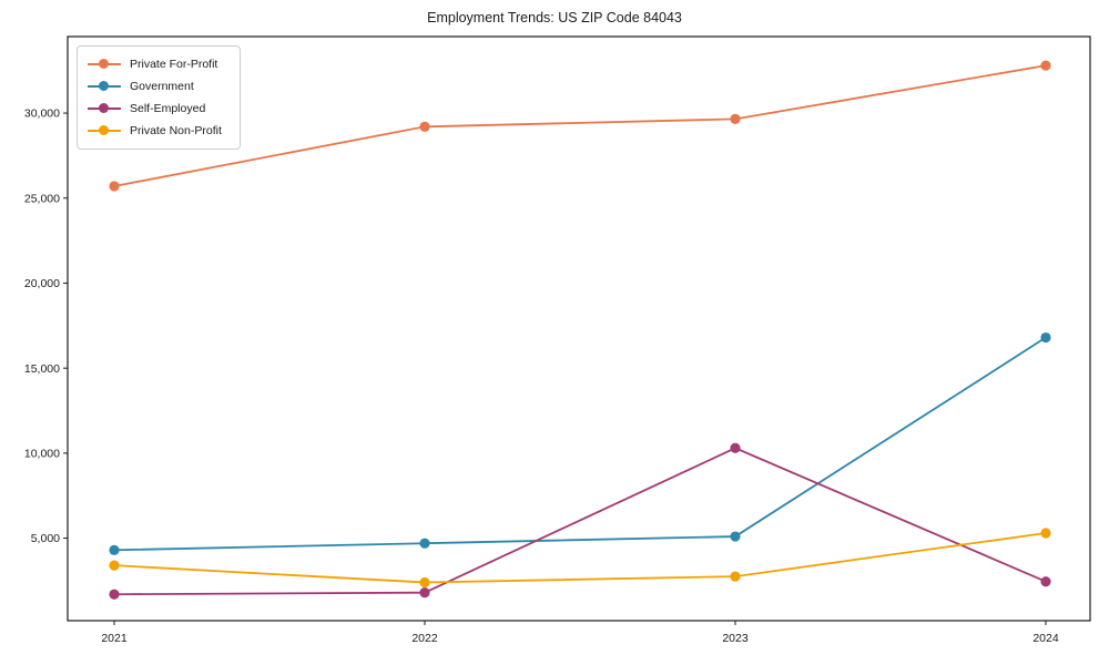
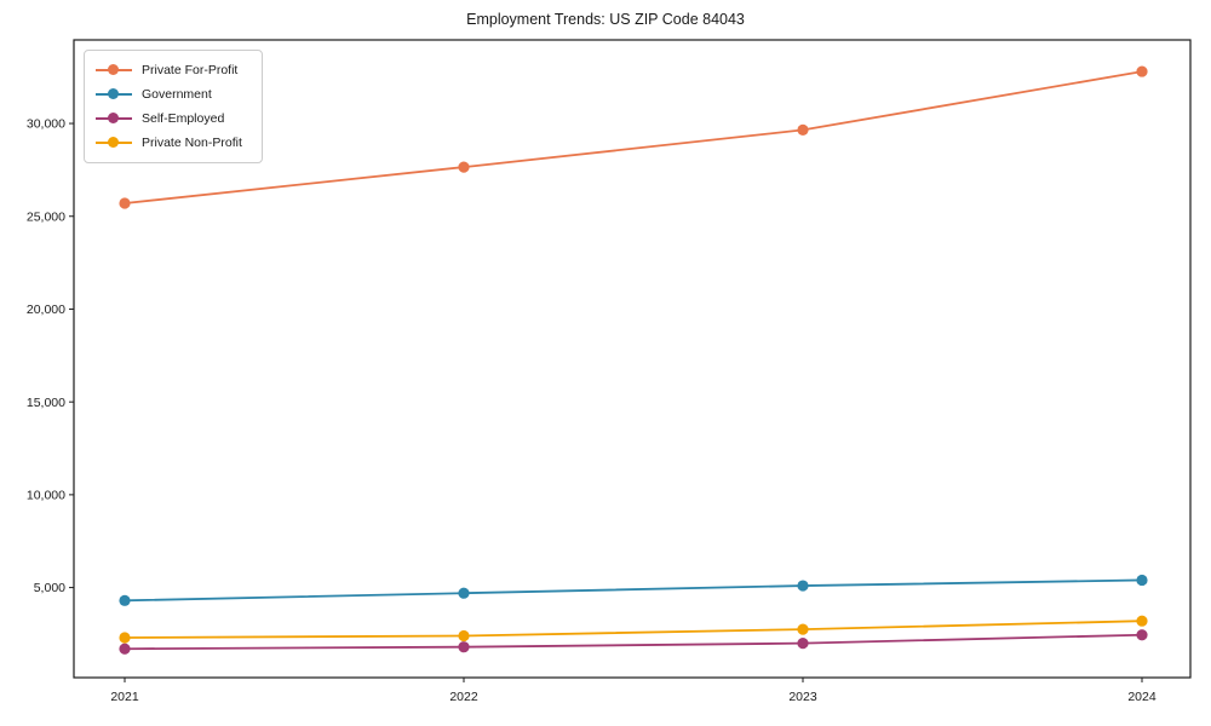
Private Non-Profit/2021: 3400 -> 2300
Private For-Profit/2022: 29200 -> 27600
Self-Employed/2023: 10300 -> 2000
Government/2024: 16800 -> 5400
Private Non-Profit/2024: 5300 -> 3200
